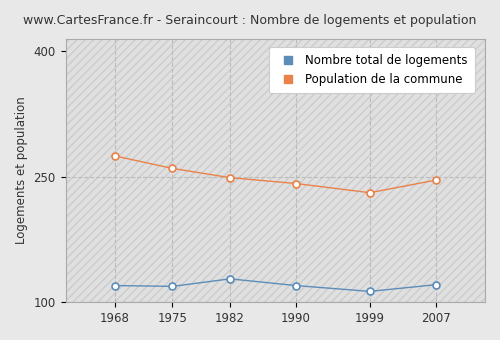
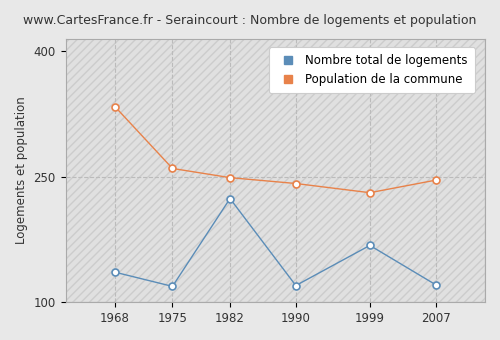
Nombre total de logements/1968: 120 -> 136
Population de la commune/1968: 275 -> 334
Nombre total de logements/1982: 128 -> 224
Nombre total de logements/1999: 113 -> 168
